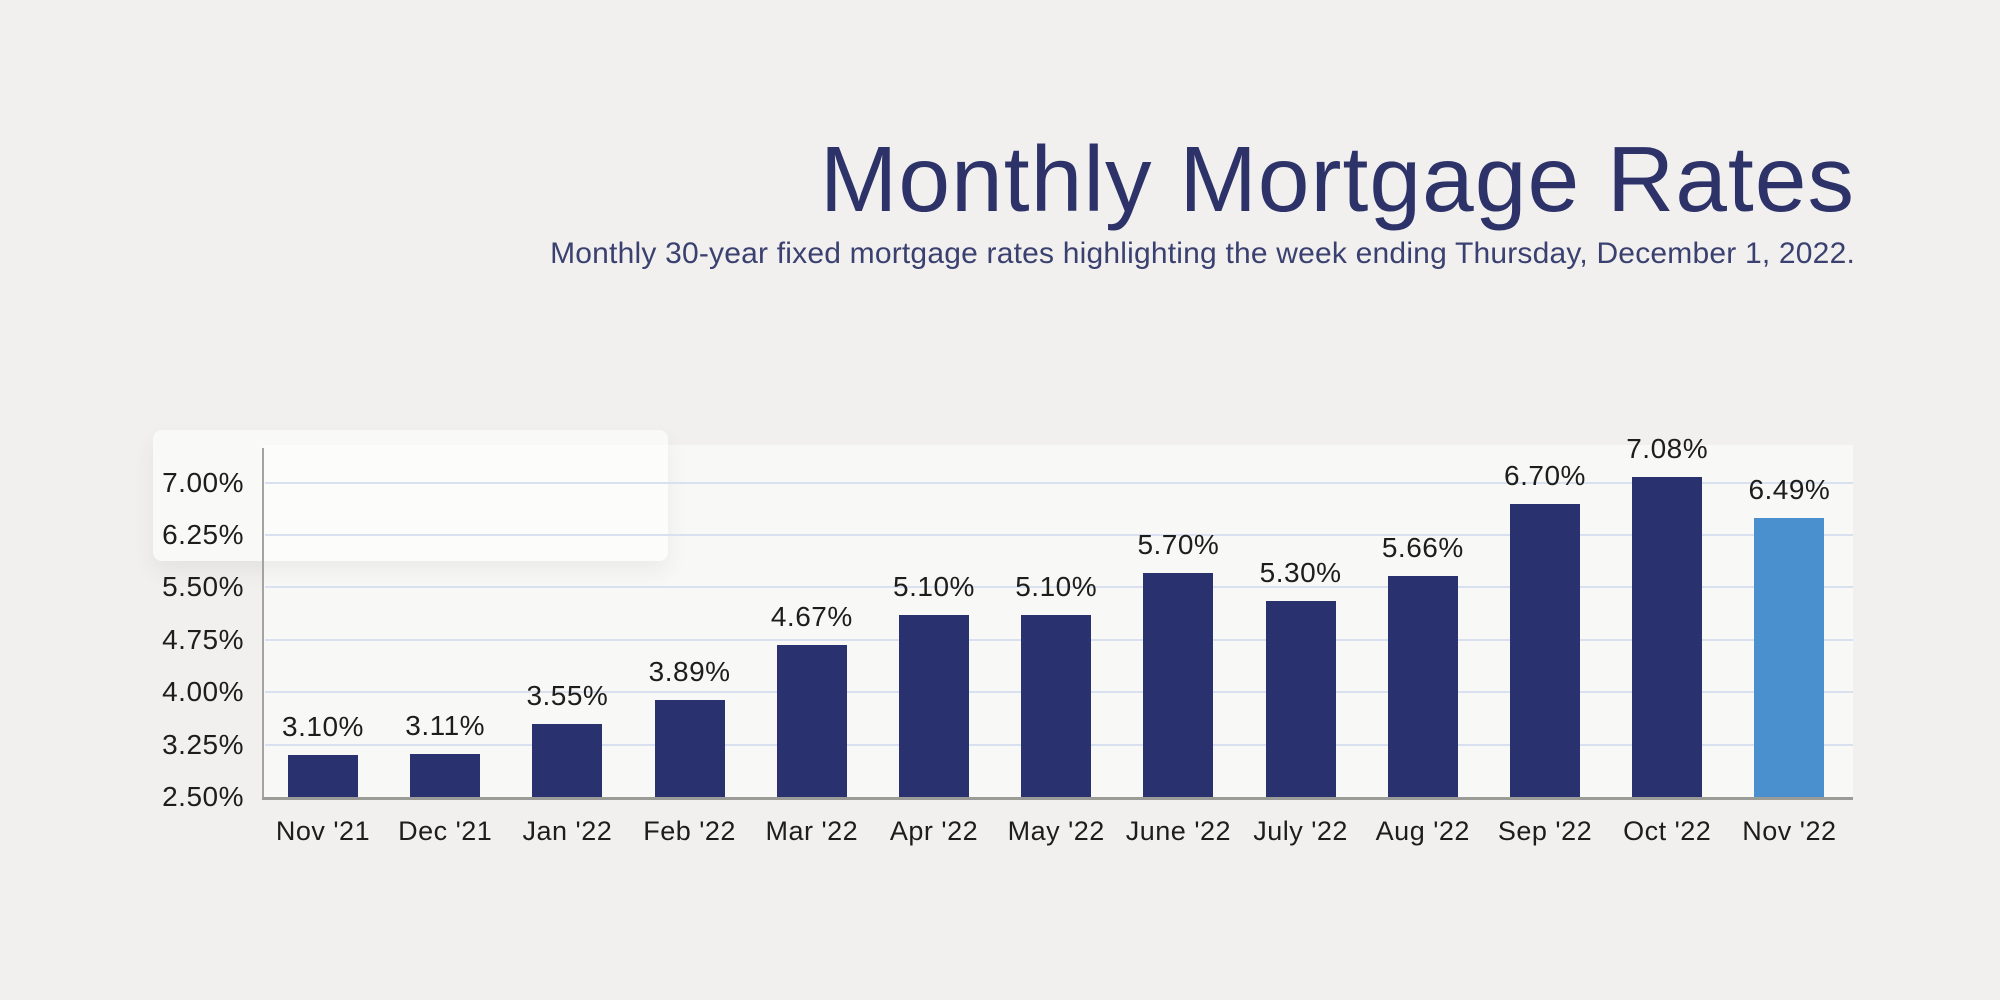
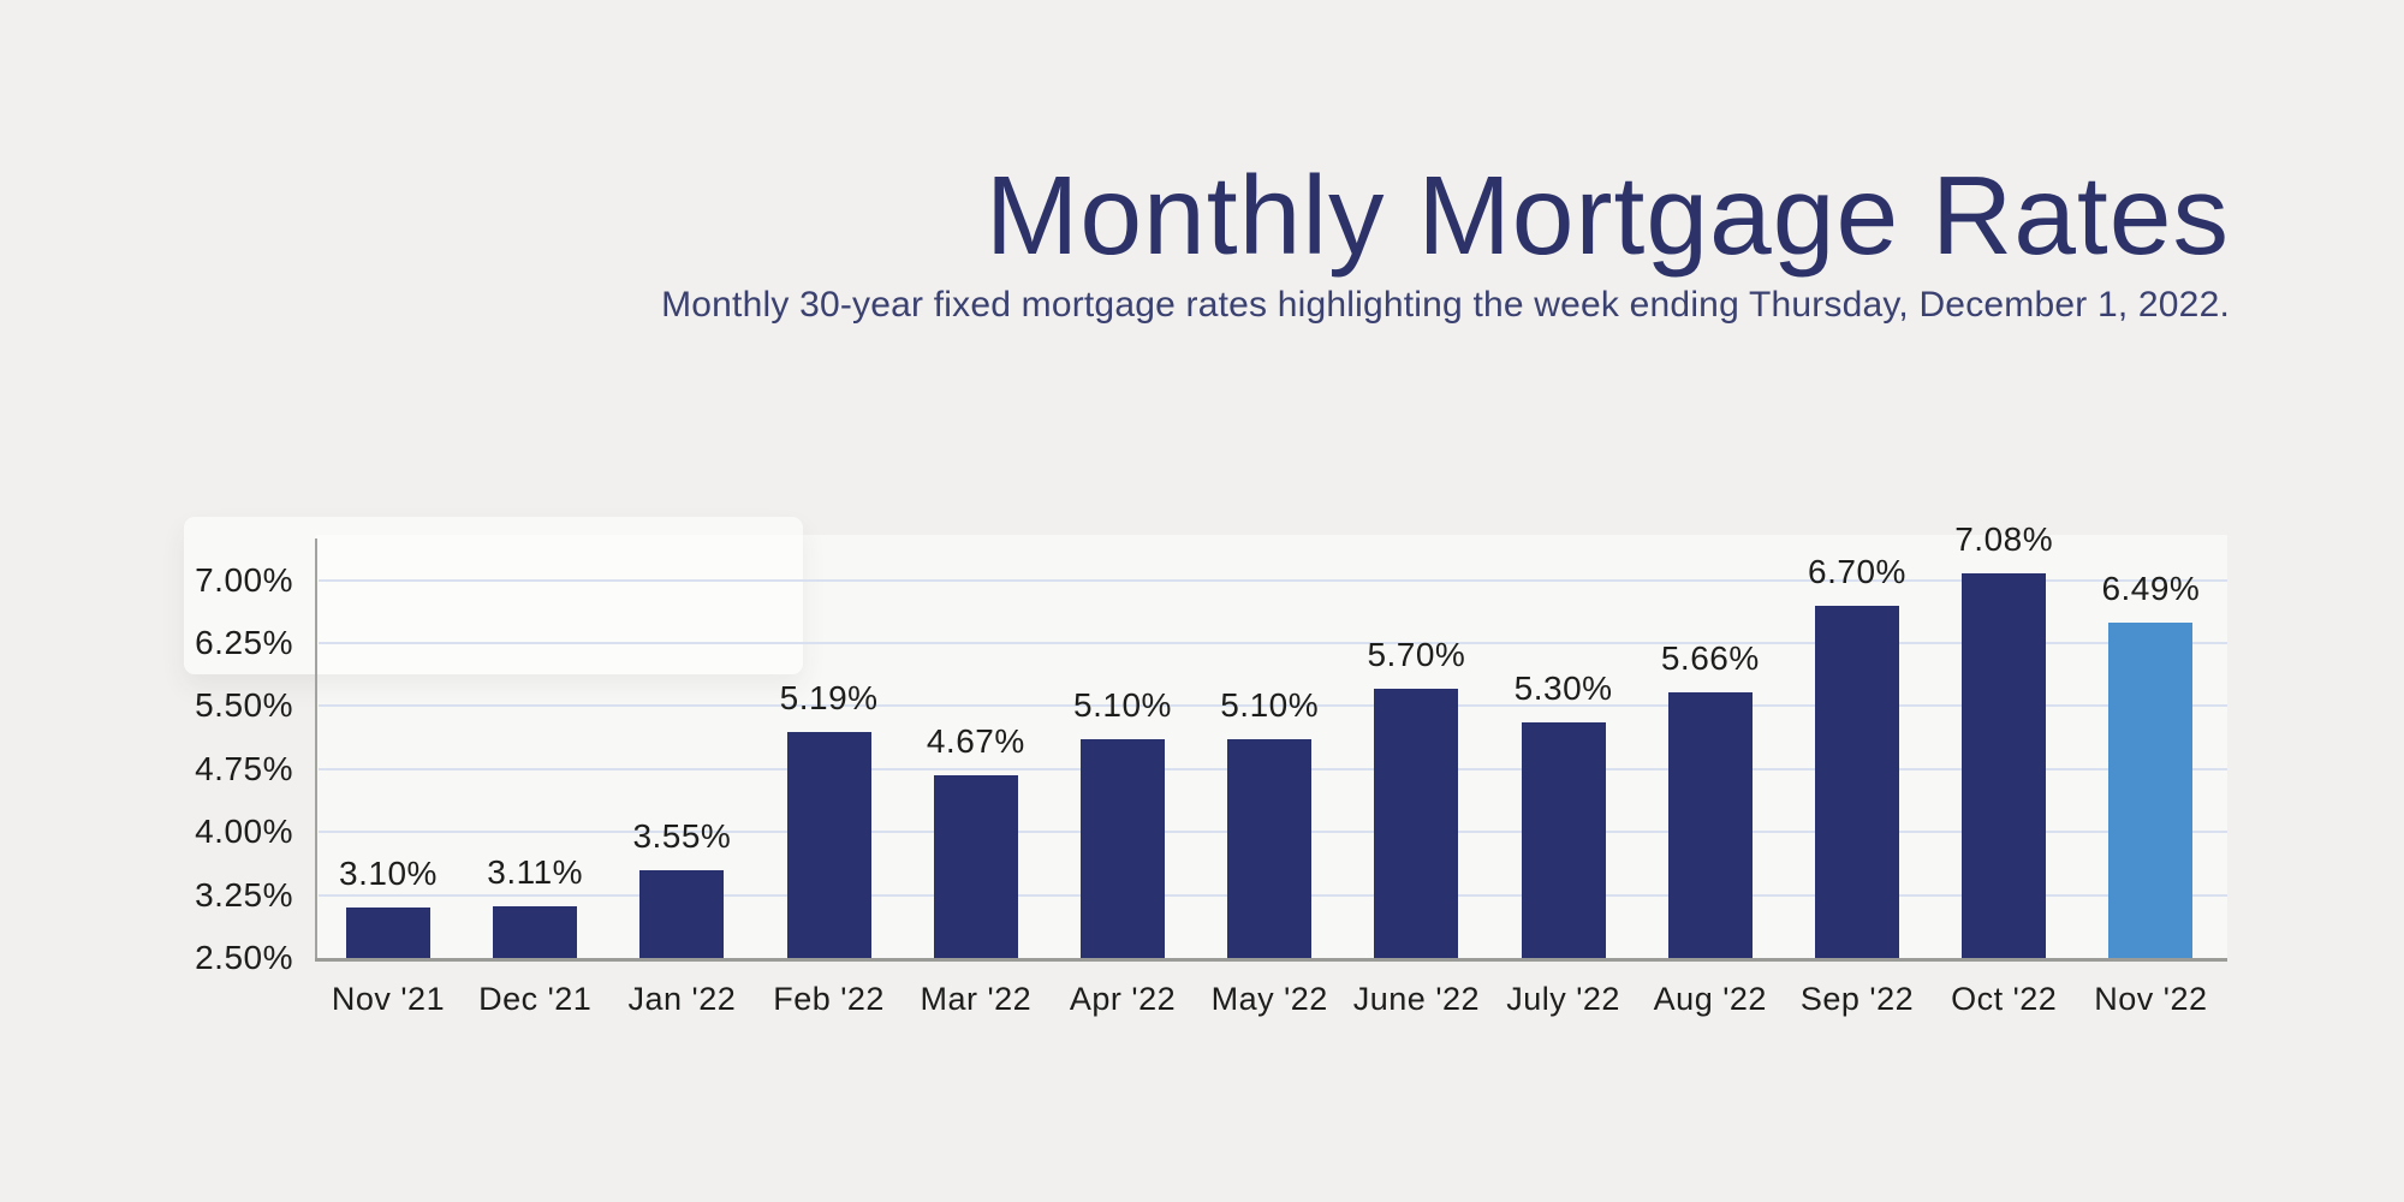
Feb '22: 3.89% -> 5.19%
